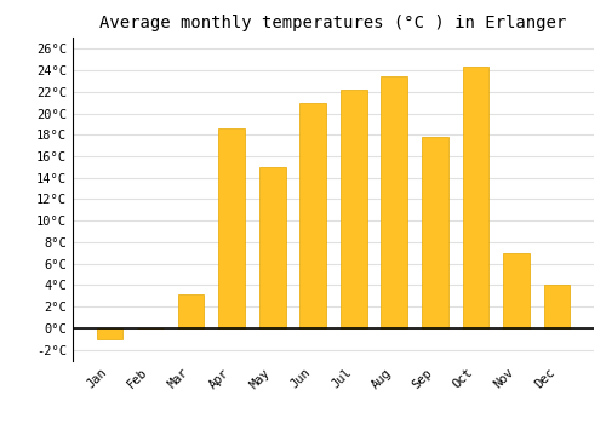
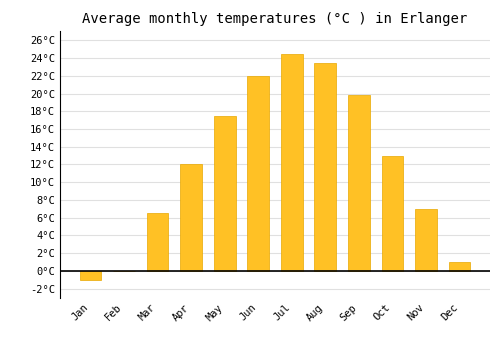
Mar: 3.2°C -> 6.5°C
Apr: 18.6°C -> 12.0°C
May: 15.0°C -> 17.5°C
Jun: 21.0°C -> 22.0°C
Jul: 22.2°C -> 24.5°C
Sep: 17.8°C -> 19.8°C
Oct: 24.4°C -> 13.0°C
Dec: 4.0°C -> 1.0°C
